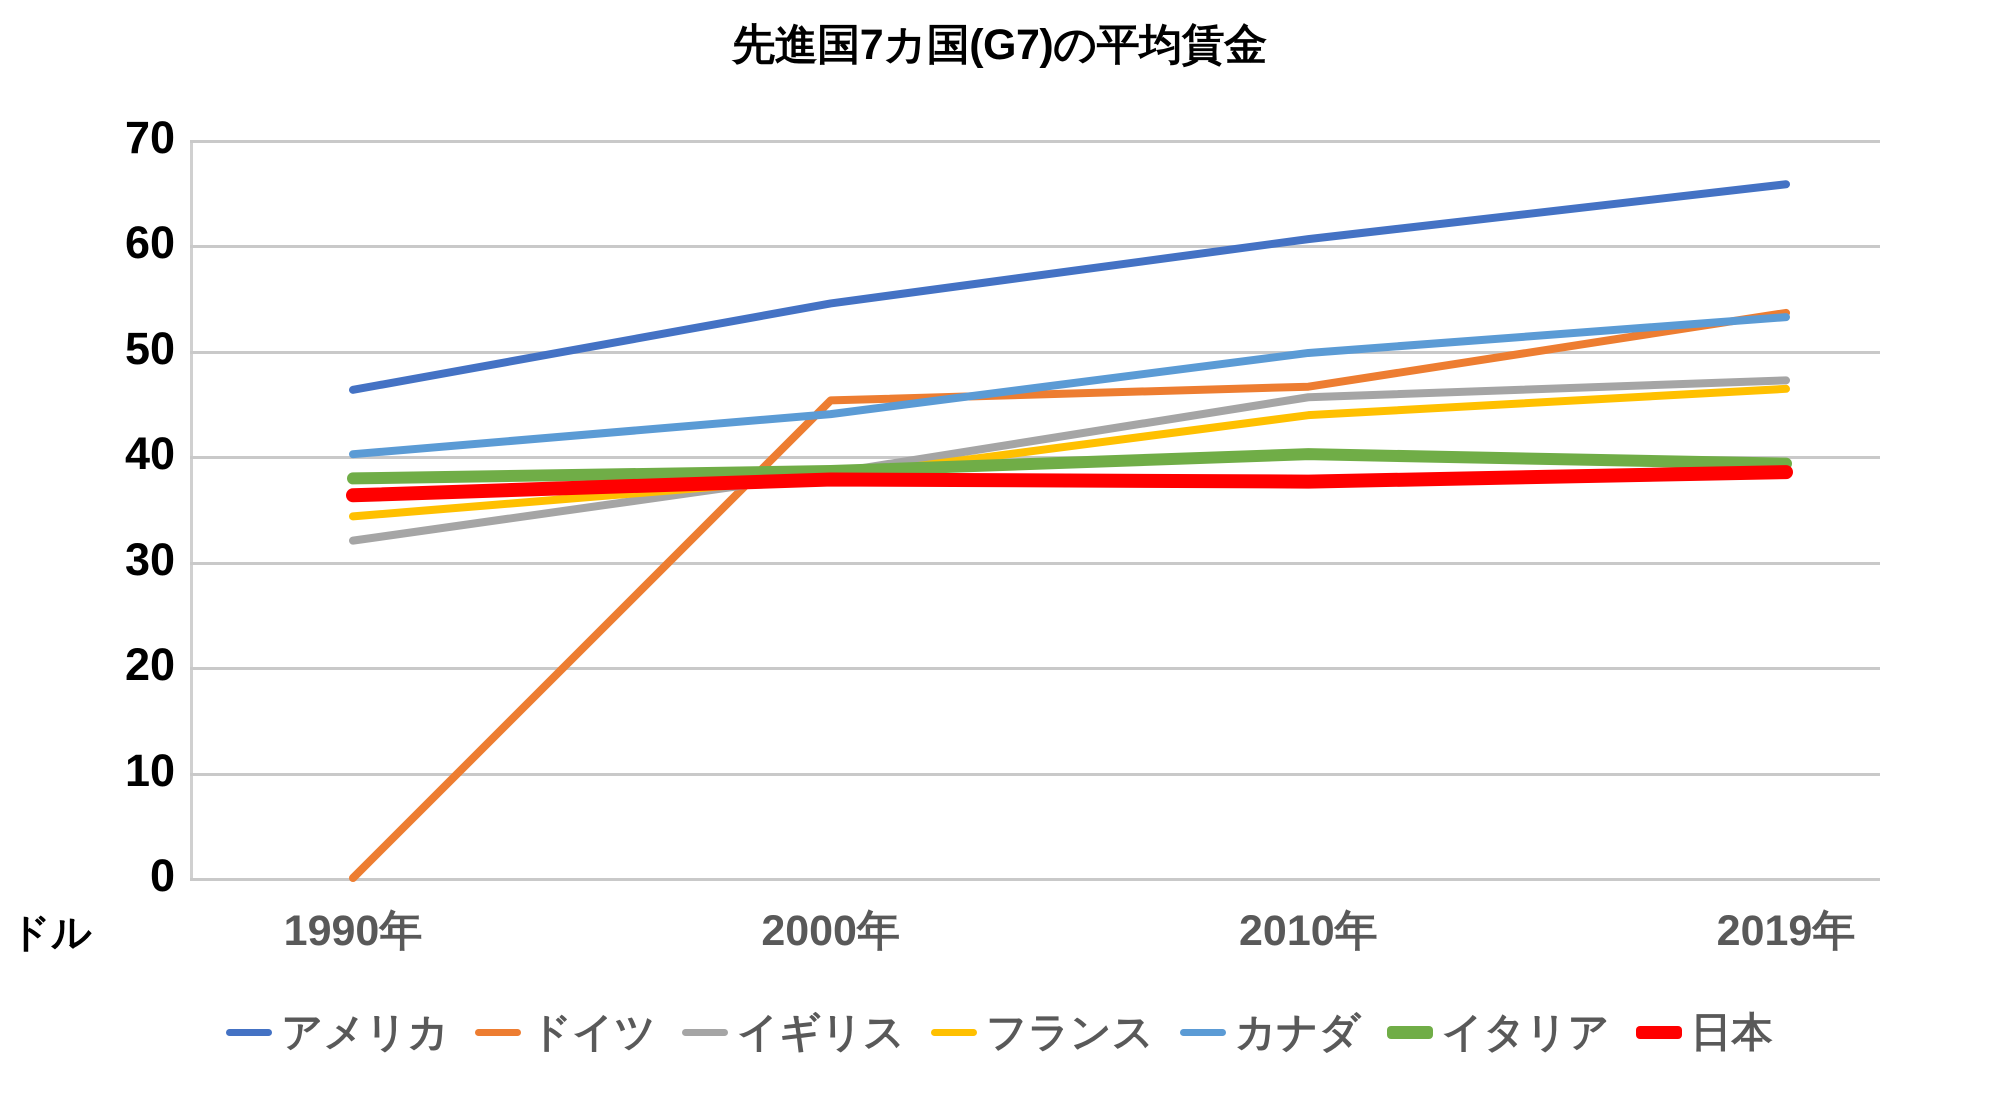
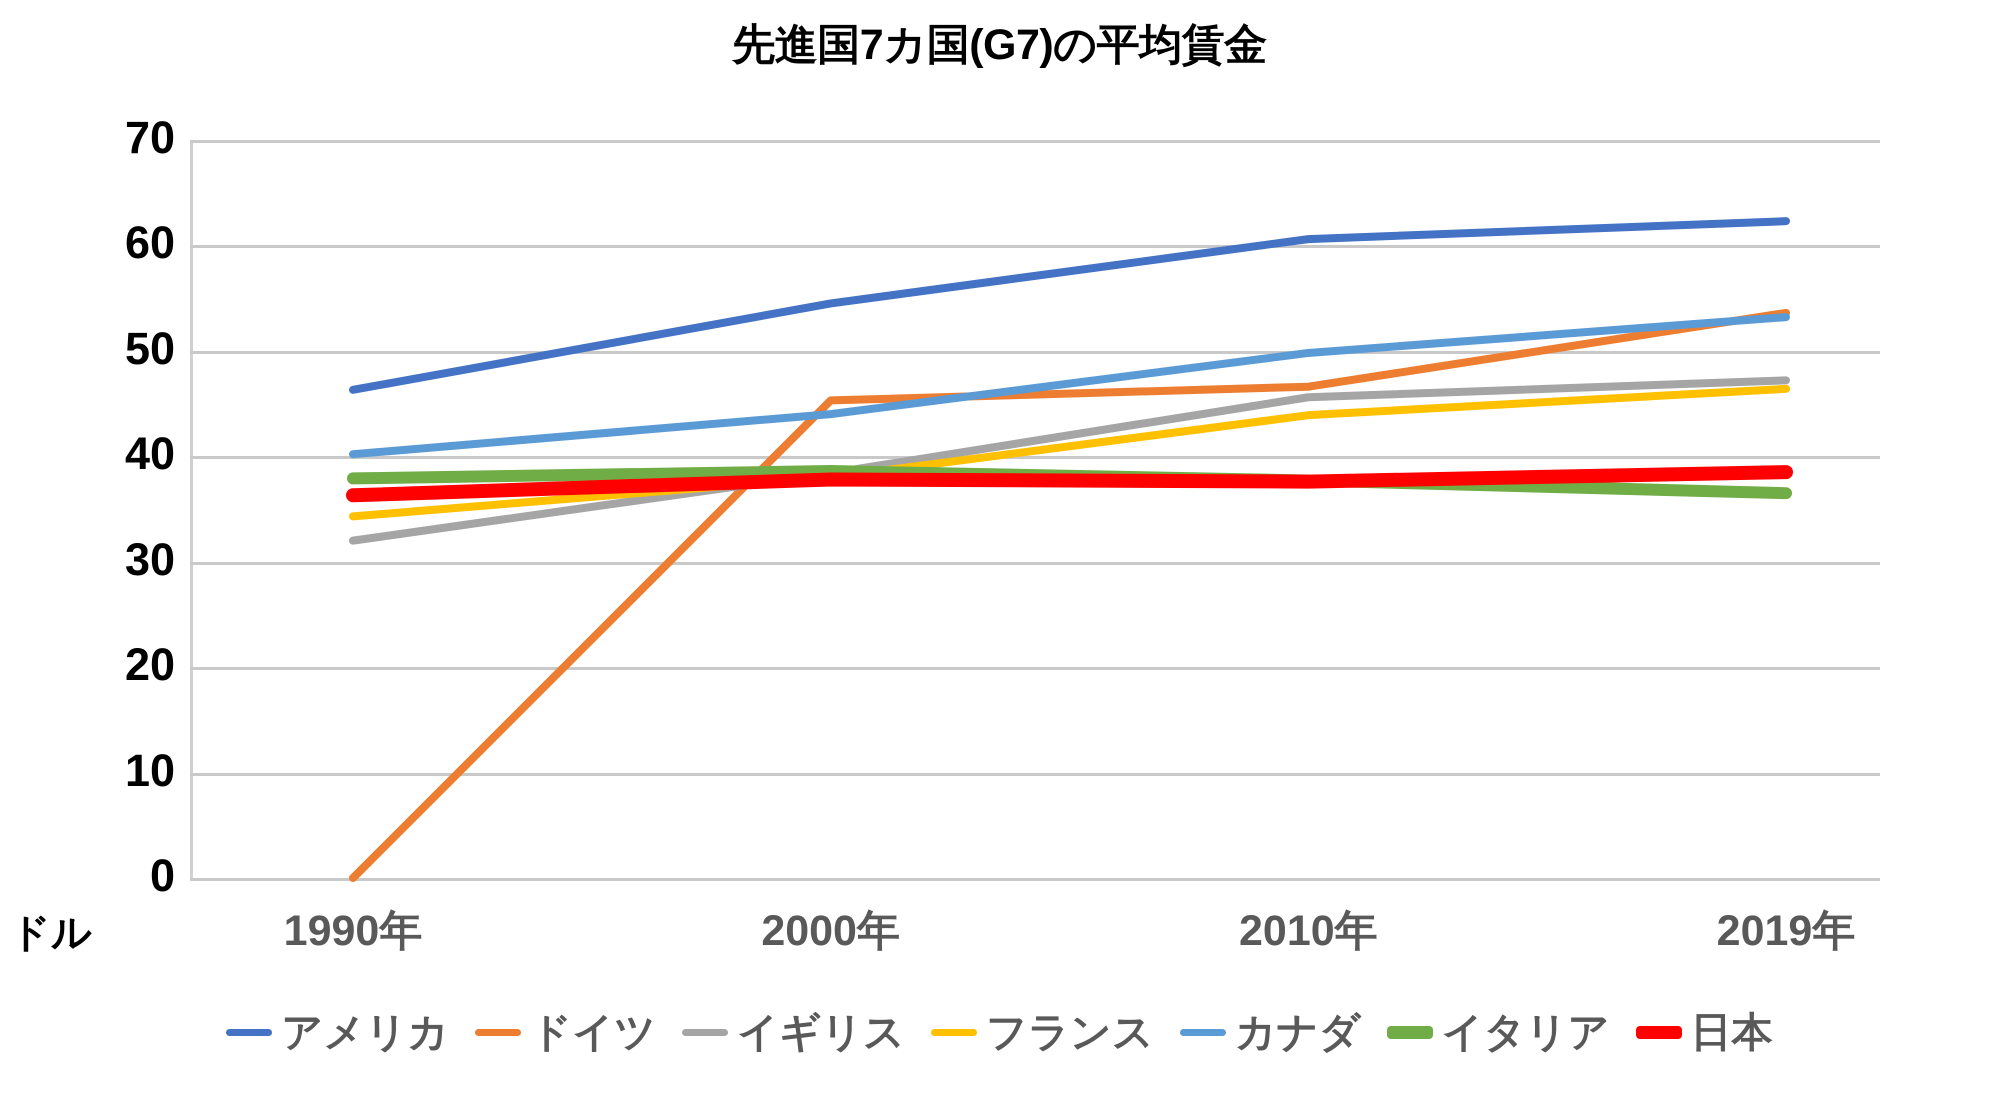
イタリア/2010年: 40.2 -> 37.7
アメリカ/2019年: 65.8 -> 62.3
イタリア/2019年: 39.3 -> 36.5
